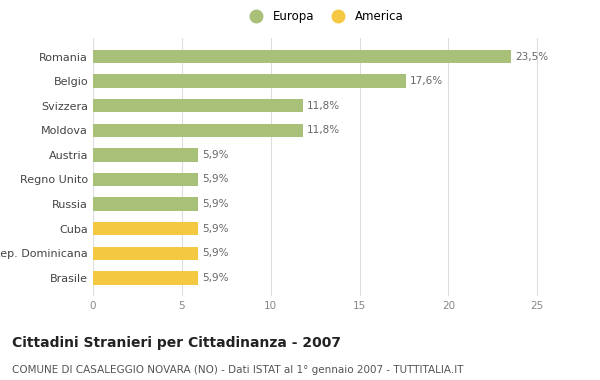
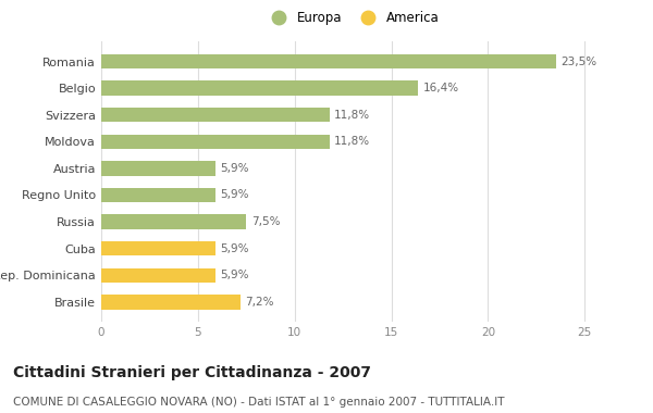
Belgio: 17,6% -> 16,4%
Russia: 5,9% -> 7,5%
Brasile: 5,9% -> 7,2%
